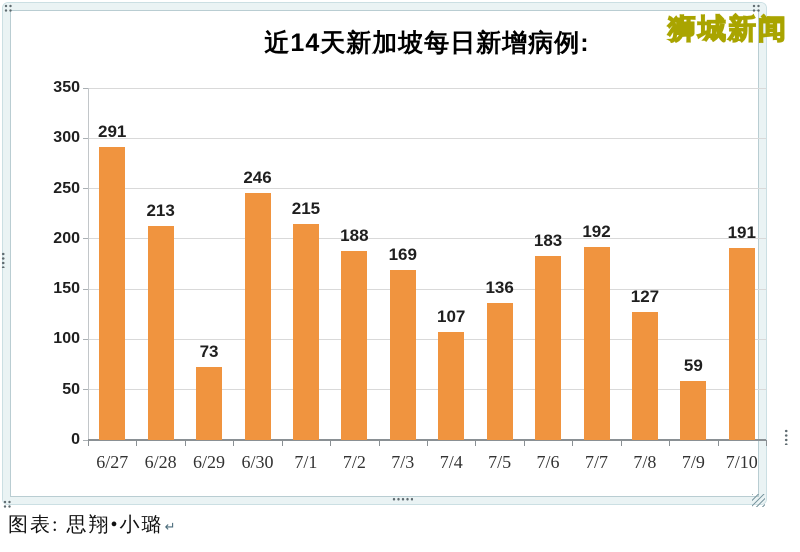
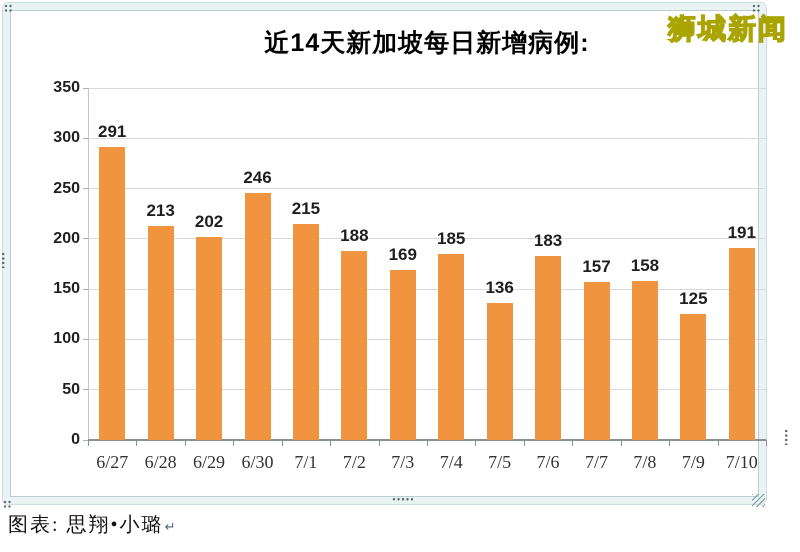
6/29: 73 -> 202
7/4: 107 -> 185
7/7: 192 -> 157
7/8: 127 -> 158
7/9: 59 -> 125
